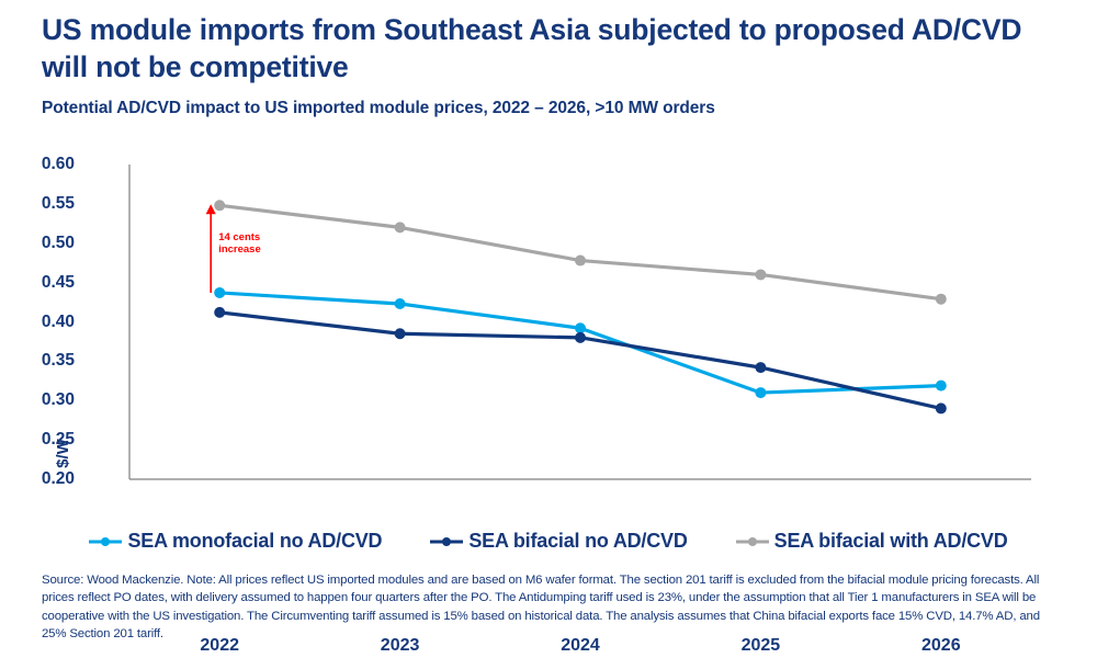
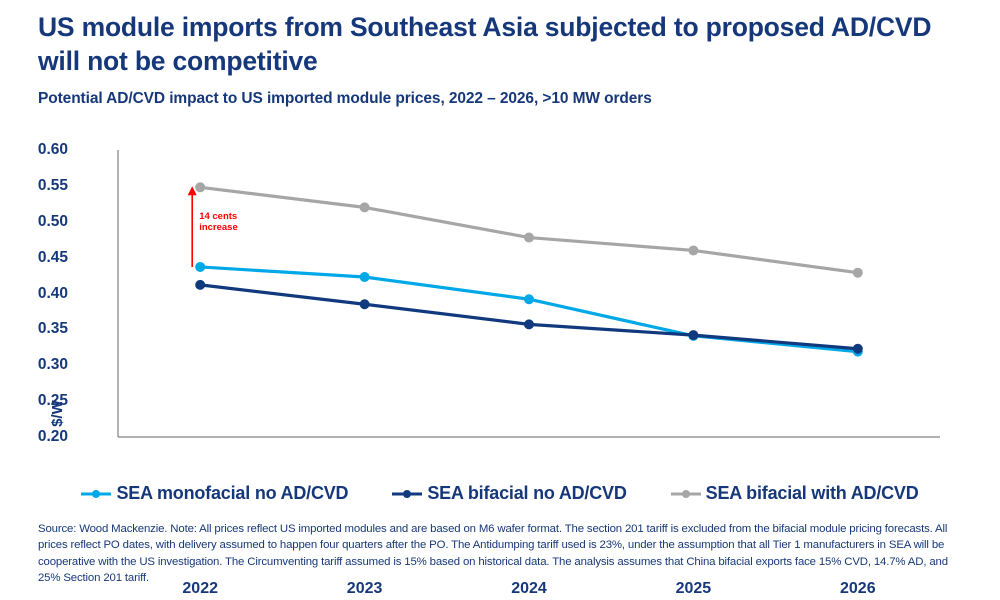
SEA bifacial no AD/CVD/2024: 0.38 -> 0.36
SEA monofacial no AD/CVD/2025: 0.31 -> 0.34
SEA bifacial no AD/CVD/2026: 0.29 -> 0.32
